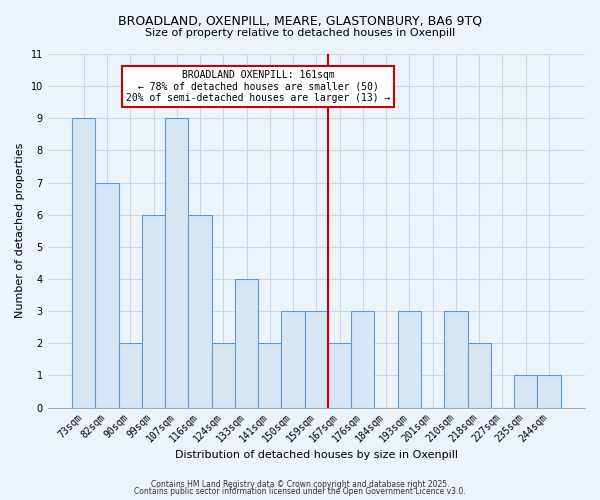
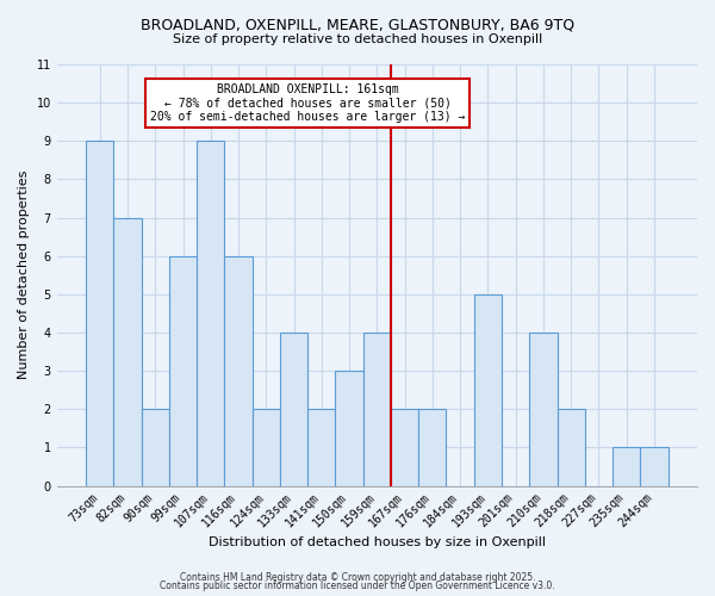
159sqm: 3 -> 4
176sqm: 3 -> 2
193sqm: 3 -> 5
210sqm: 3 -> 4
